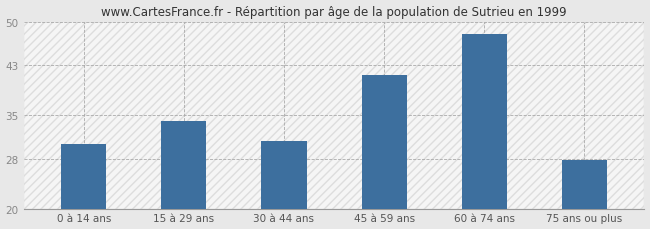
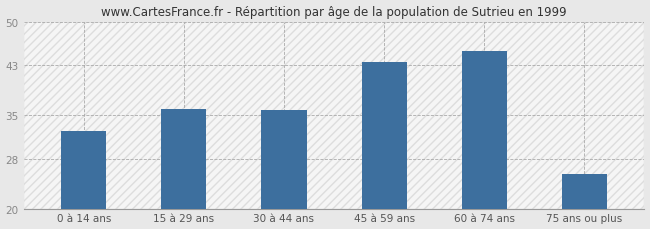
0 à 14 ans: 30.4 -> 32.5
15 à 29 ans: 34.0 -> 36.0
30 à 44 ans: 30.8 -> 35.8
45 à 59 ans: 41.4 -> 43.5
60 à 74 ans: 48.0 -> 45.2
75 ans ou plus: 27.8 -> 25.5
